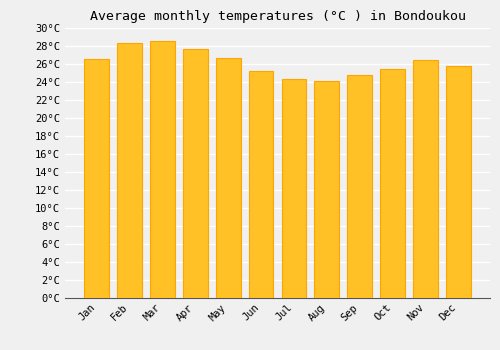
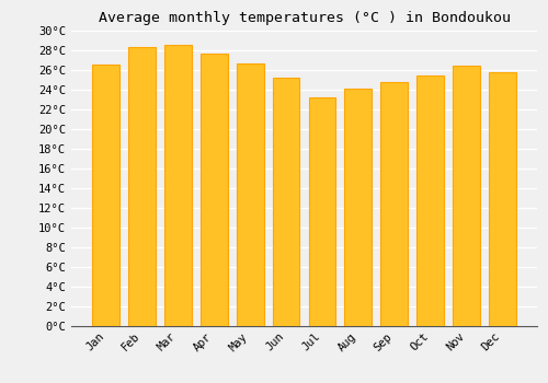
Jul: 24.3°C -> 23.2°C
